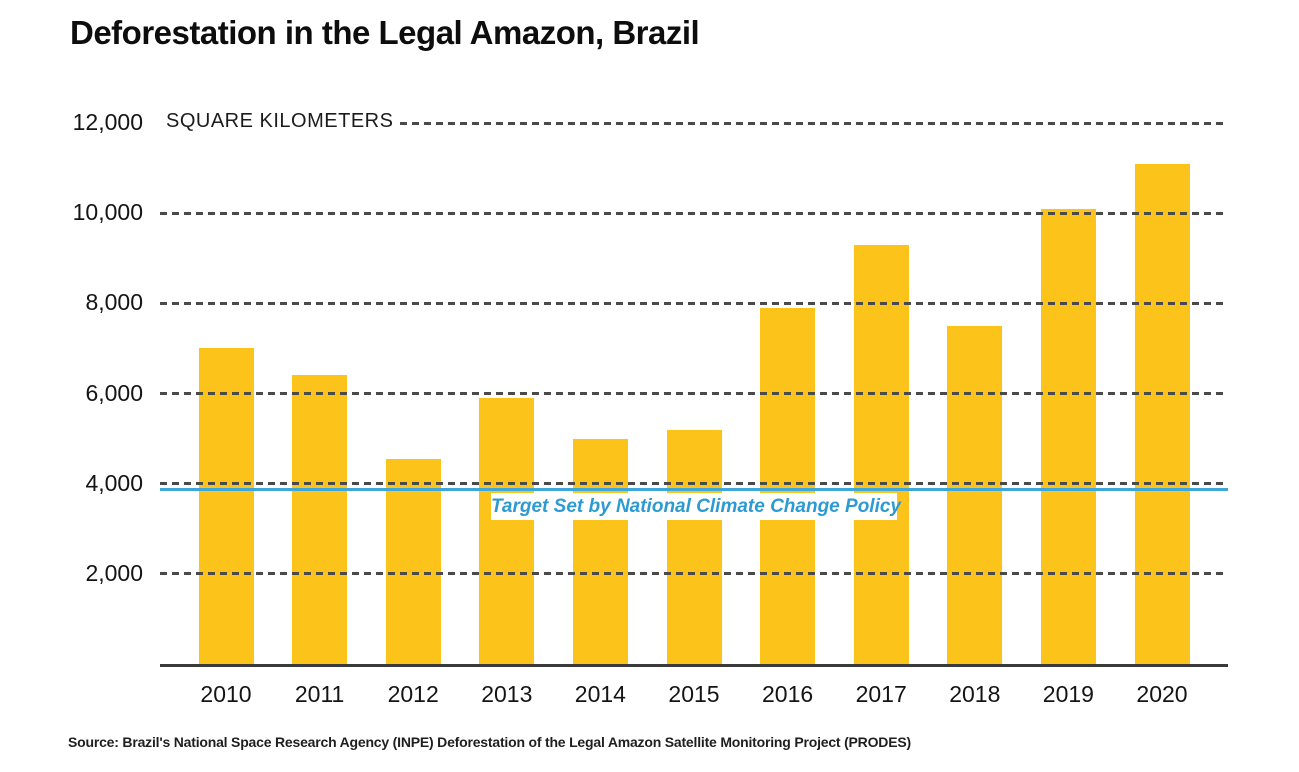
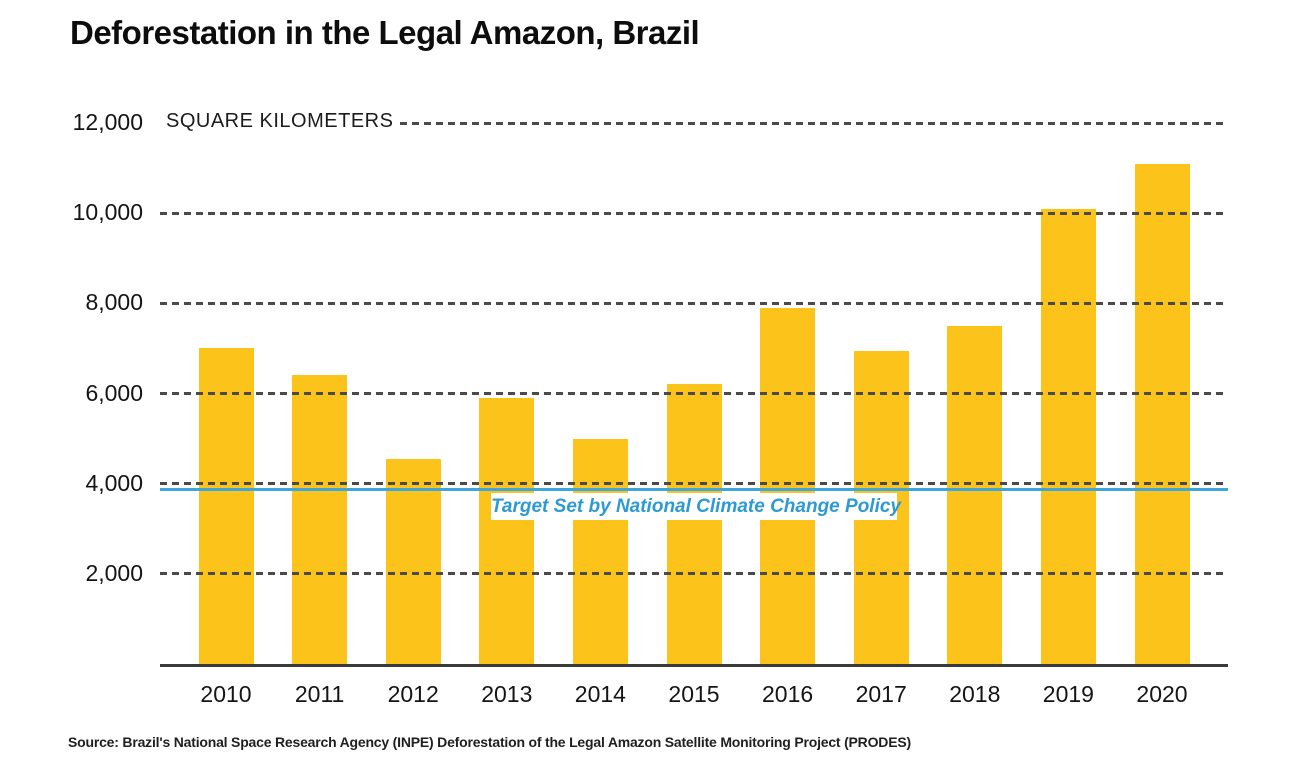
2015: 5200 -> 6200
2017: 9300 -> 7000
